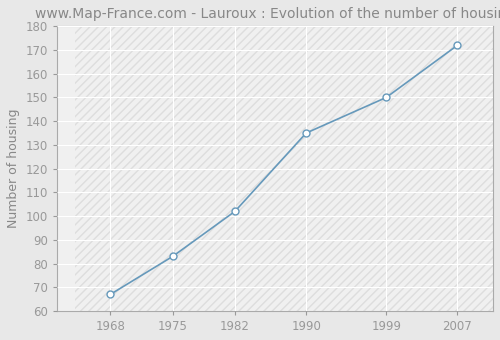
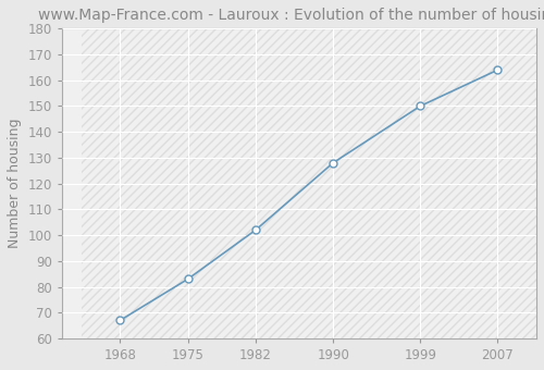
1990: 135 -> 128
2007: 172 -> 164
